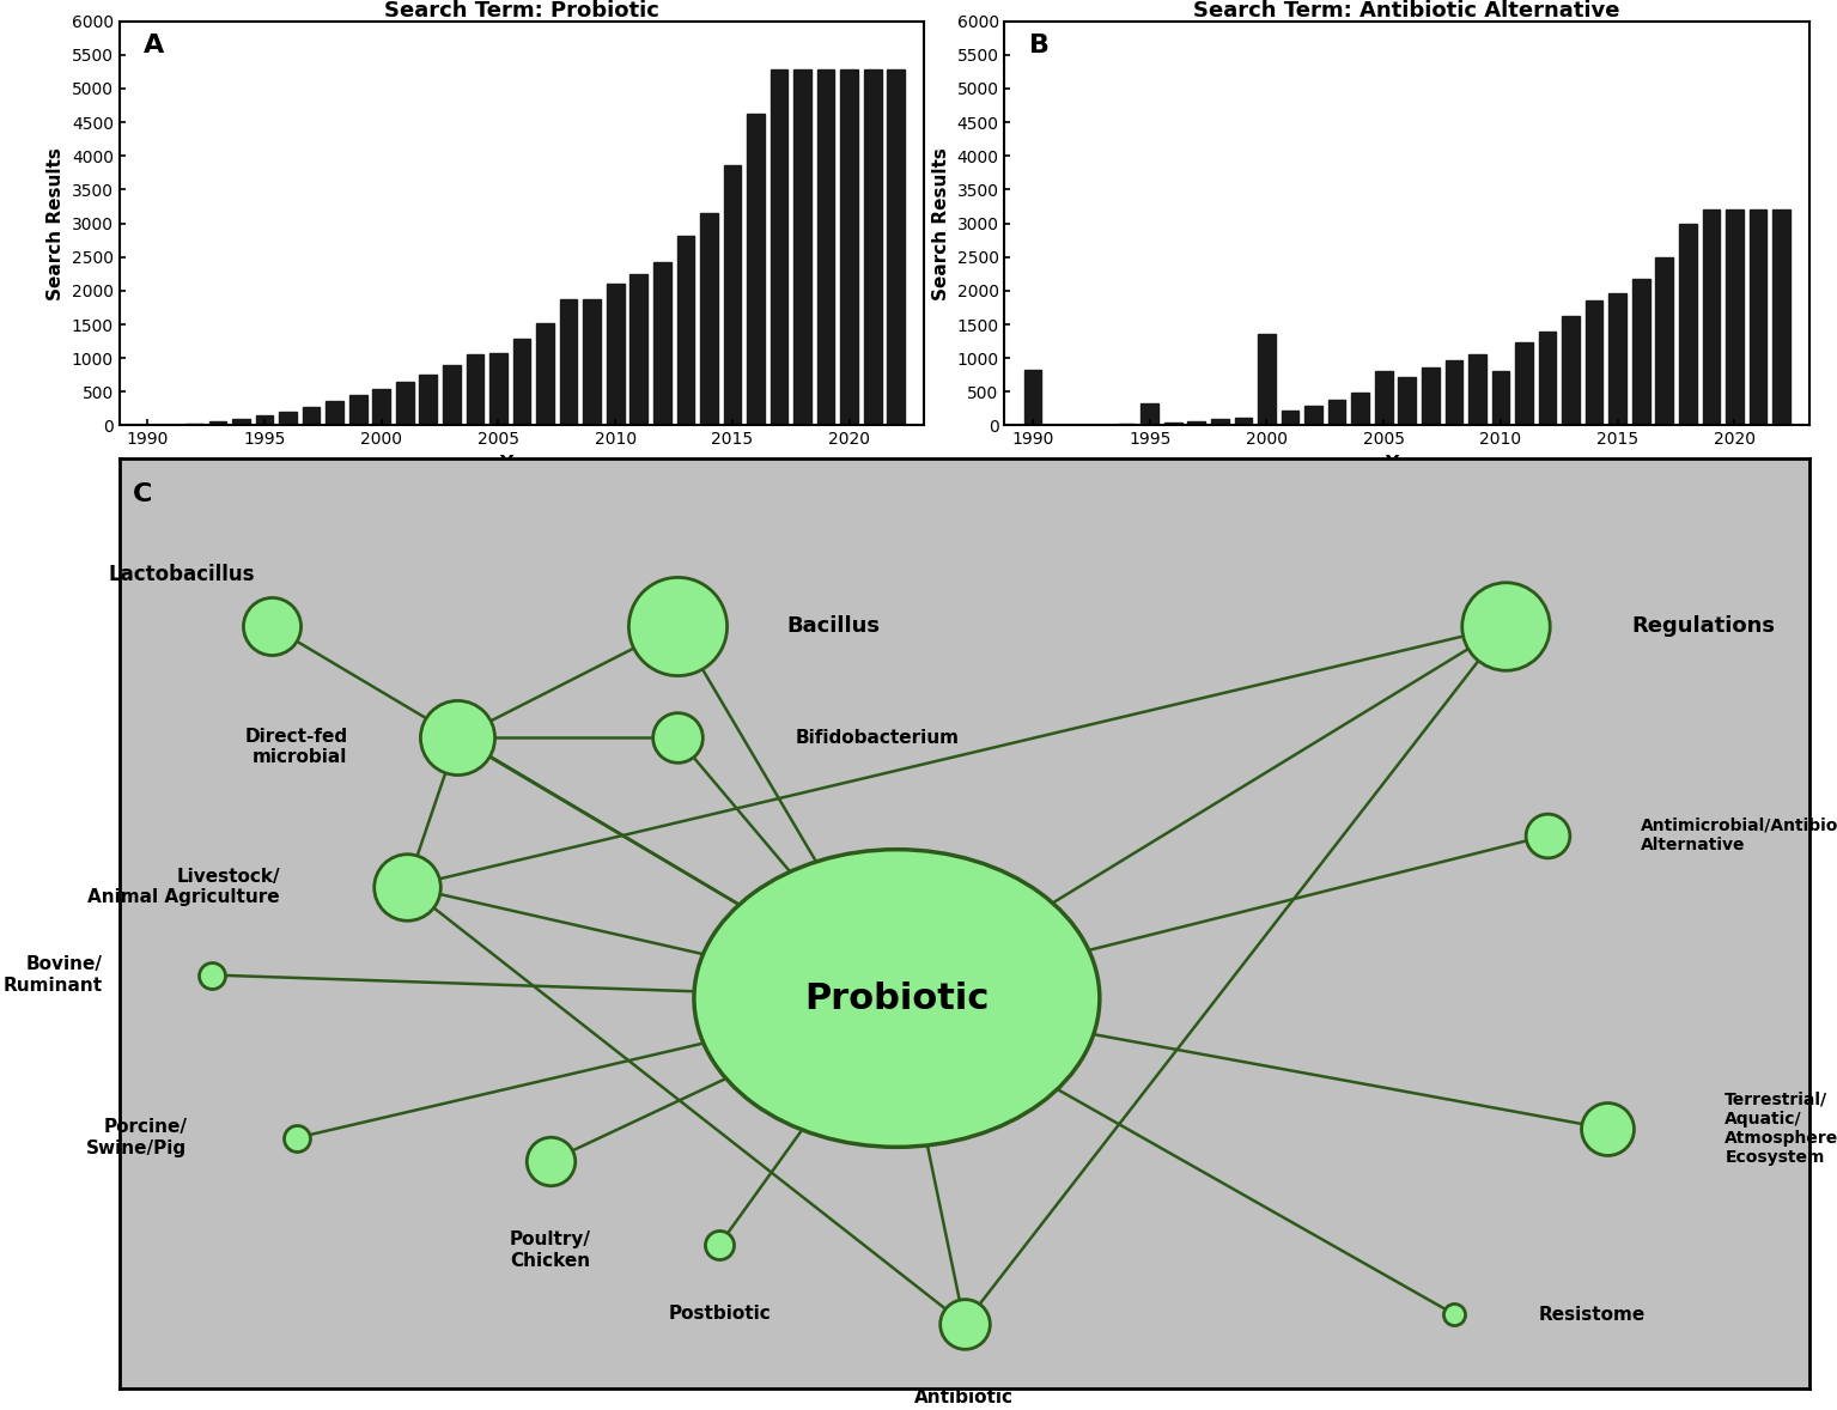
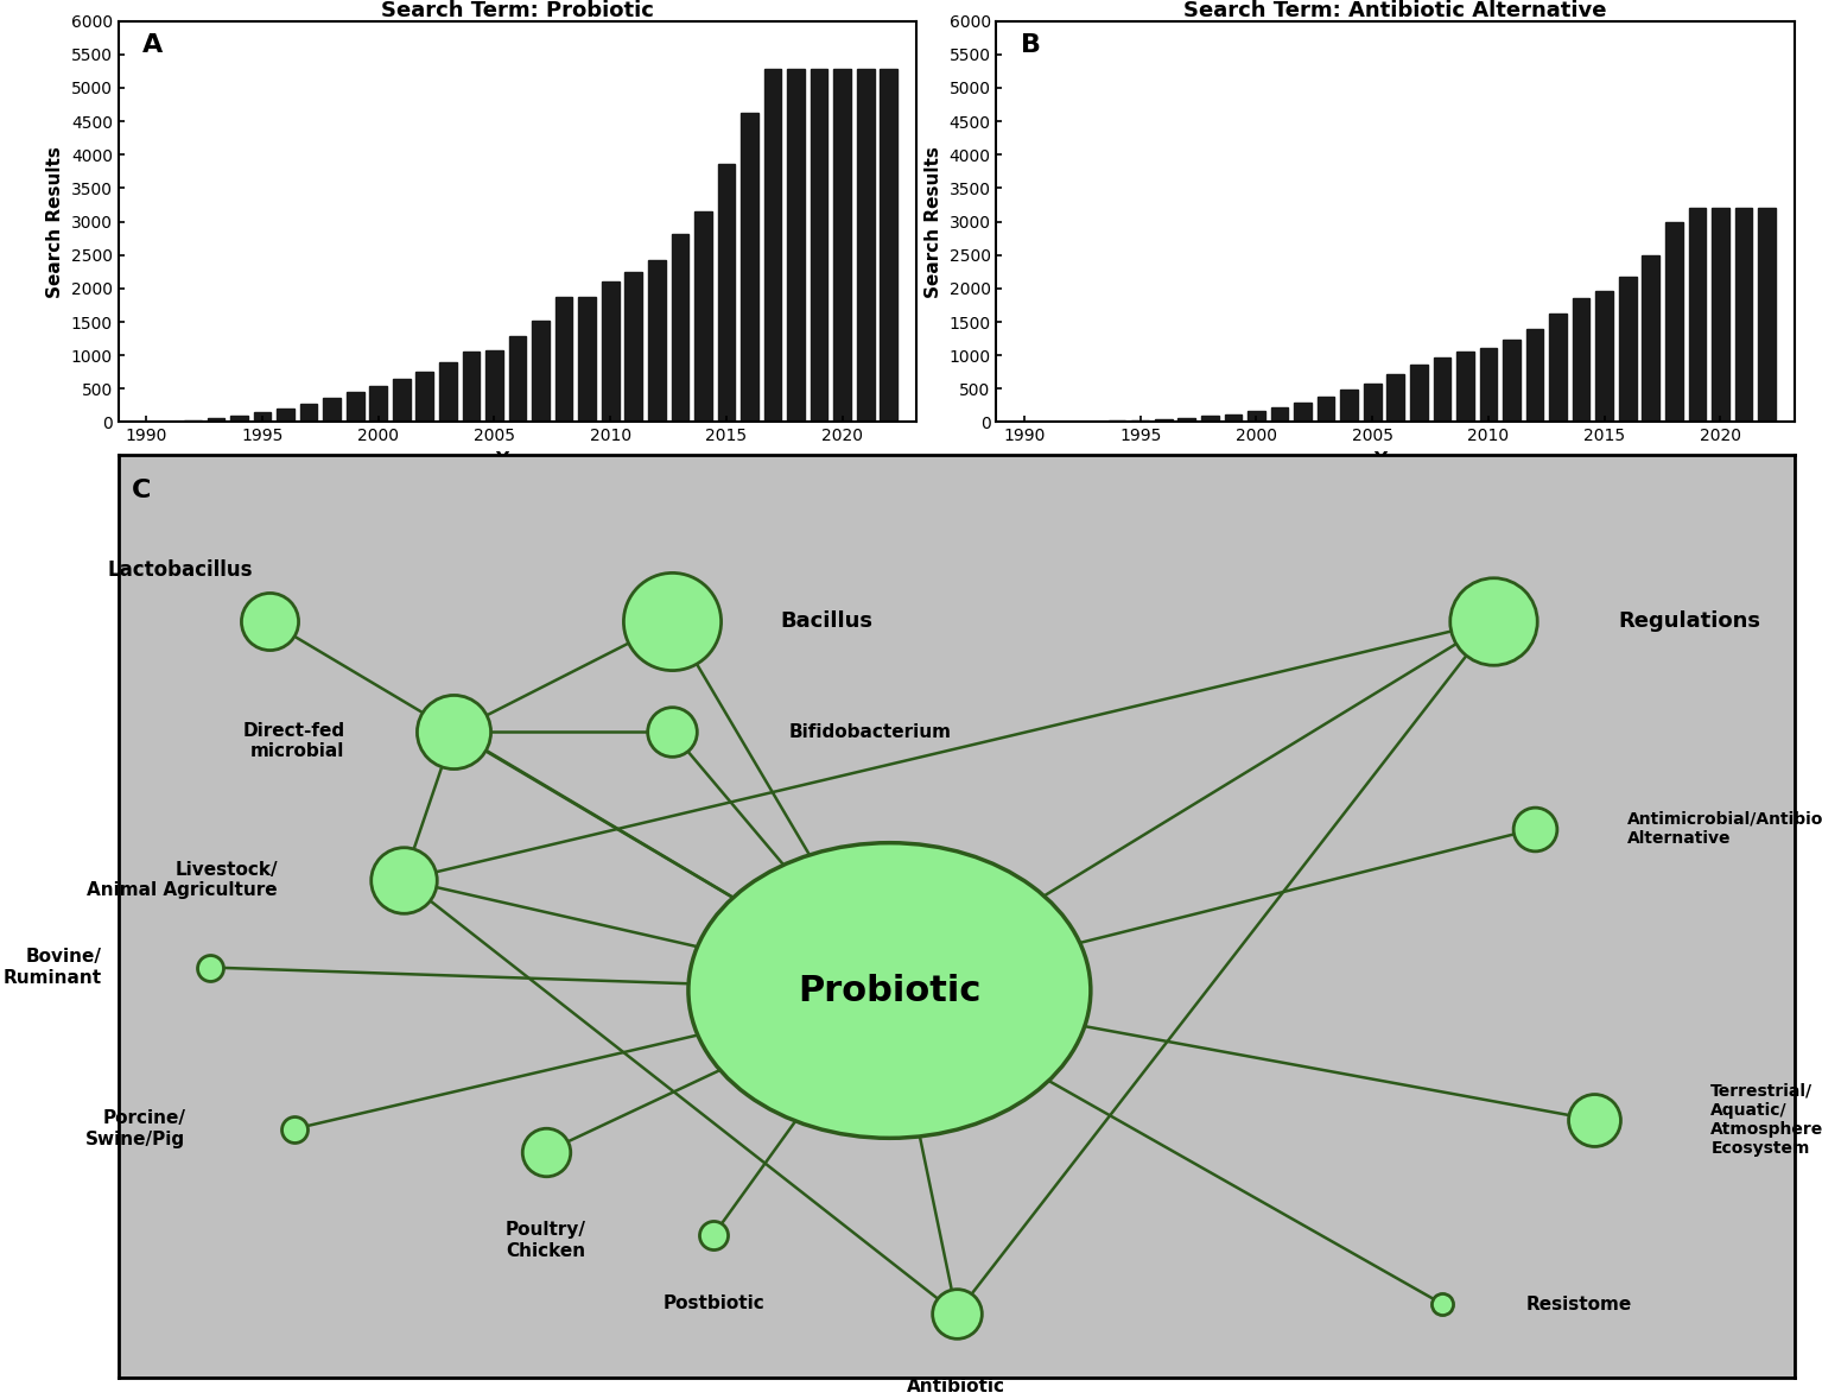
Search Term: Antibiotic Alternative/1990: 820 -> 0
Search Term: Antibiotic Alternative/1995: 320 -> 30
Search Term: Antibiotic Alternative/2000: 1360 -> 160
Search Term: Antibiotic Alternative/2005: 800 -> 580
Search Term: Antibiotic Alternative/2010: 800 -> 1110
